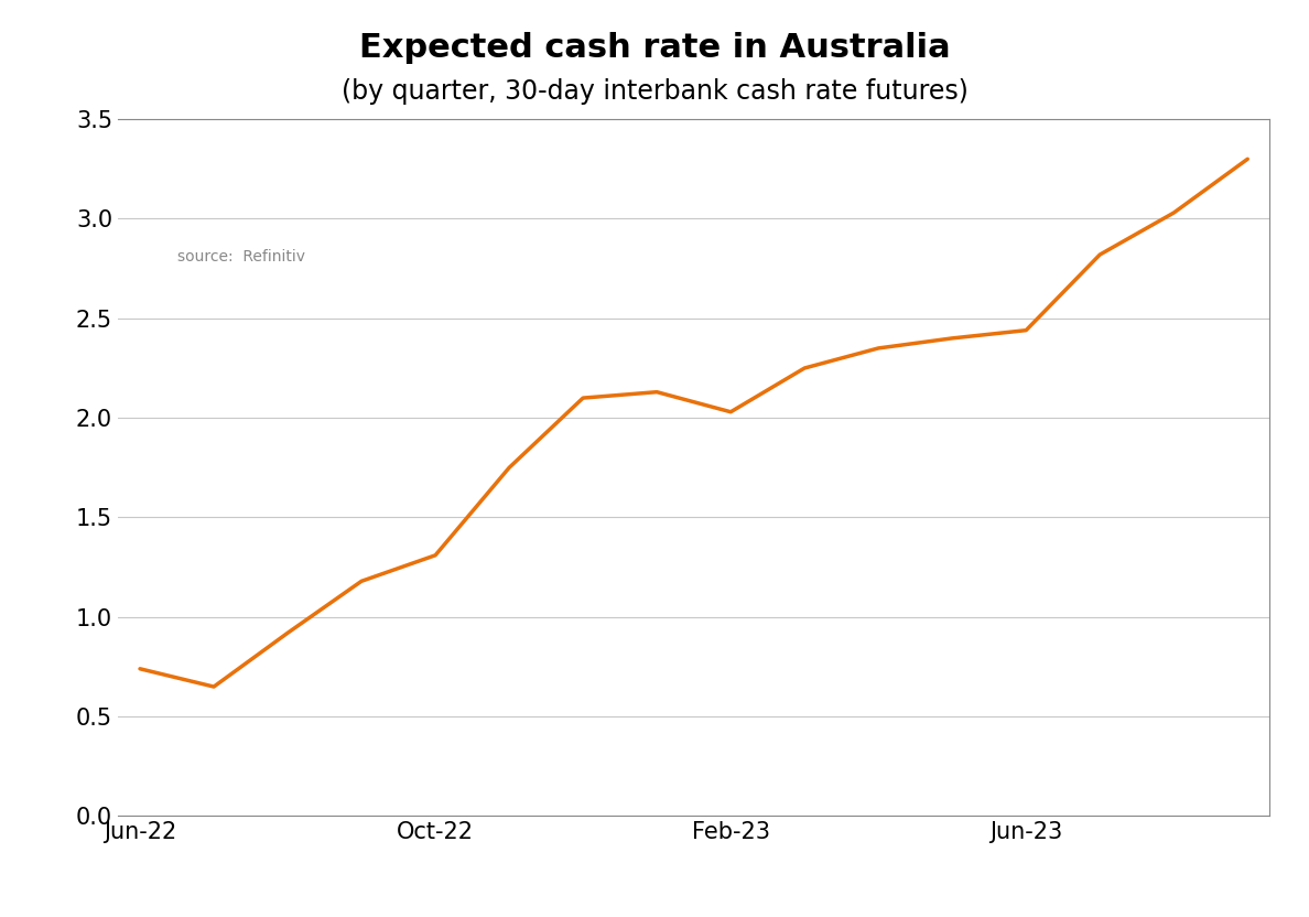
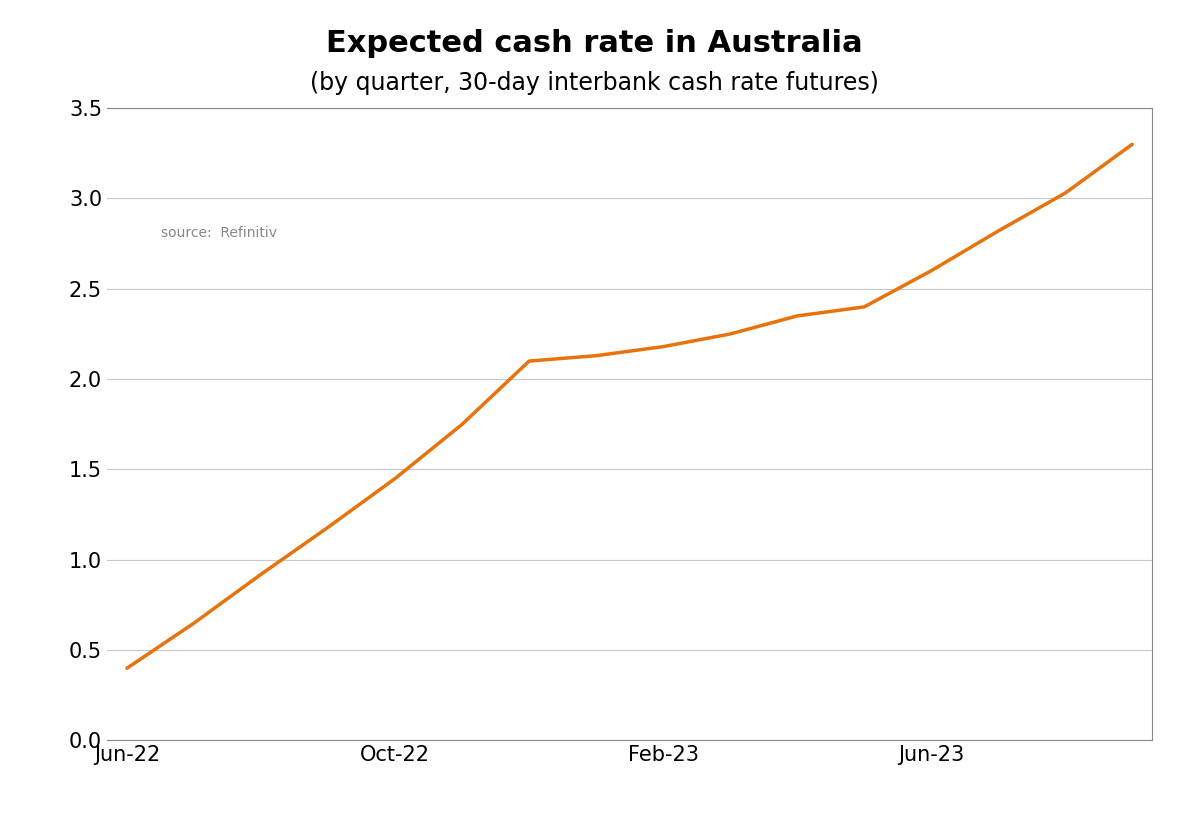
Jun-22: 0.74 -> 0.40
Oct-22: 1.31 -> 1.45
Feb-23: 2.03 -> 2.18
Jun-23: 2.44 -> 2.60
